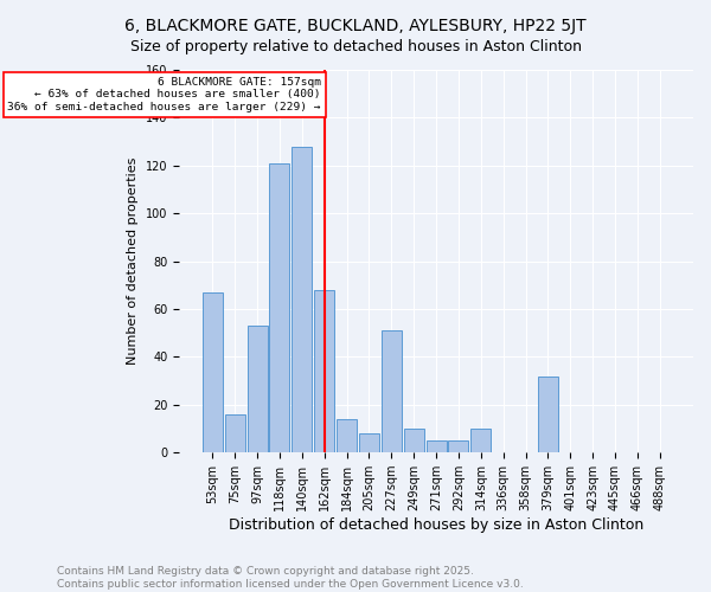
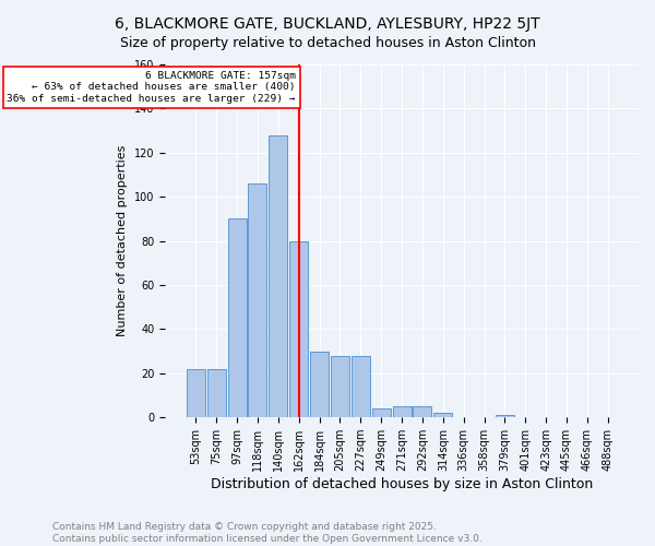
53sqm: 67 -> 22
75sqm: 16 -> 22
97sqm: 53 -> 90
118sqm: 121 -> 106
162sqm: 68 -> 80
184sqm: 14 -> 30
205sqm: 8 -> 28
227sqm: 51 -> 28
249sqm: 10 -> 4
314sqm: 10 -> 2
379sqm: 32 -> 1
